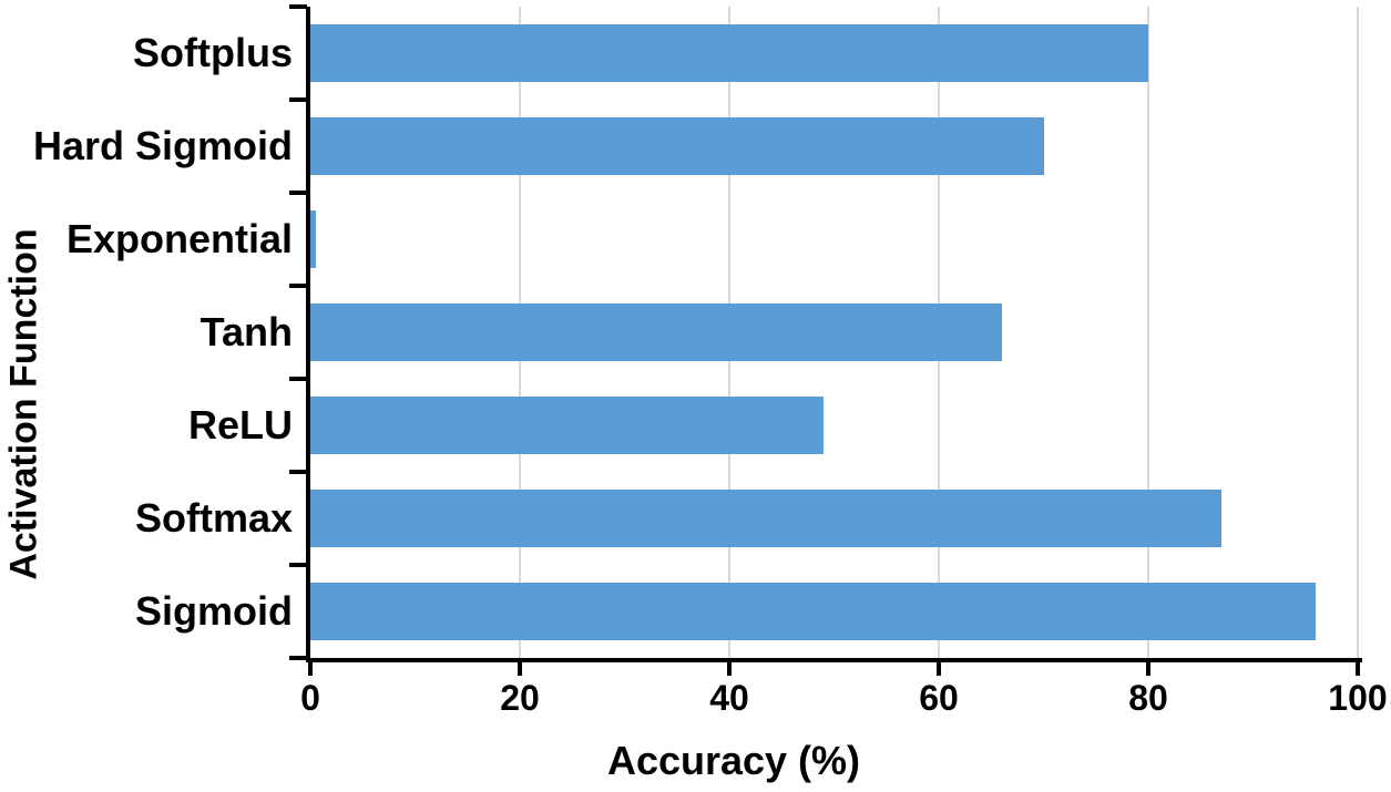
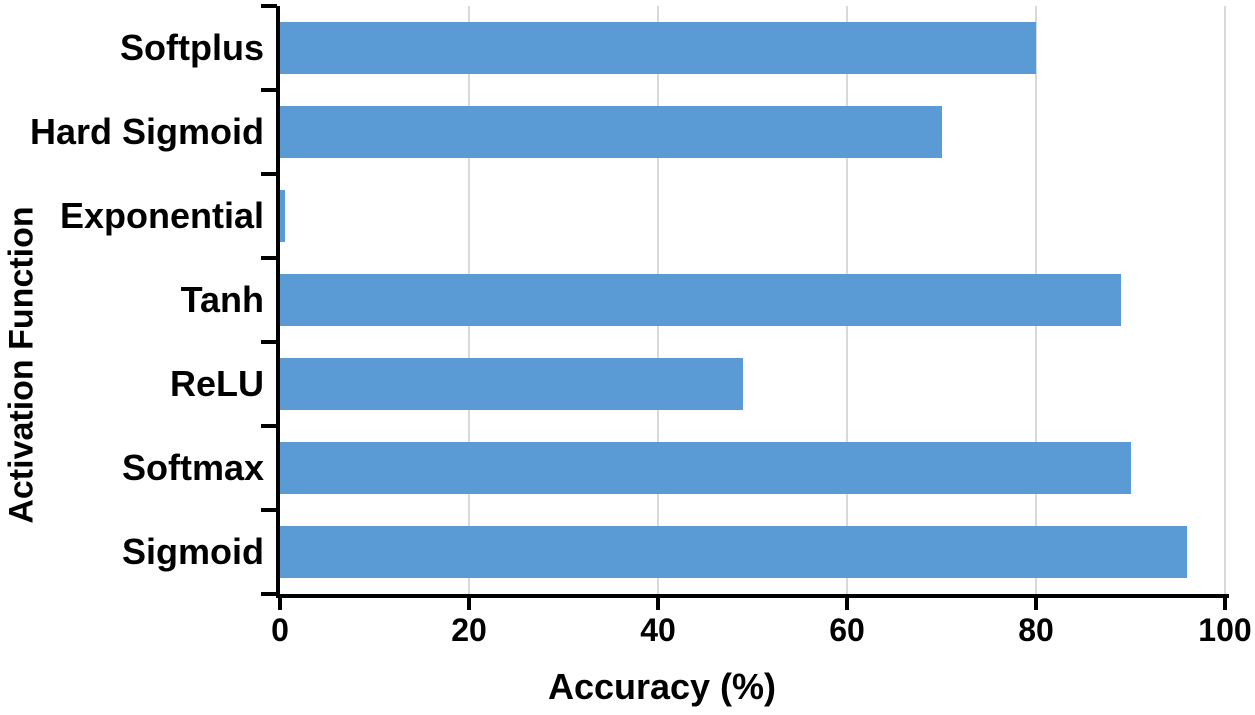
Tanh: 66 -> 89
Softmax: 87 -> 90
